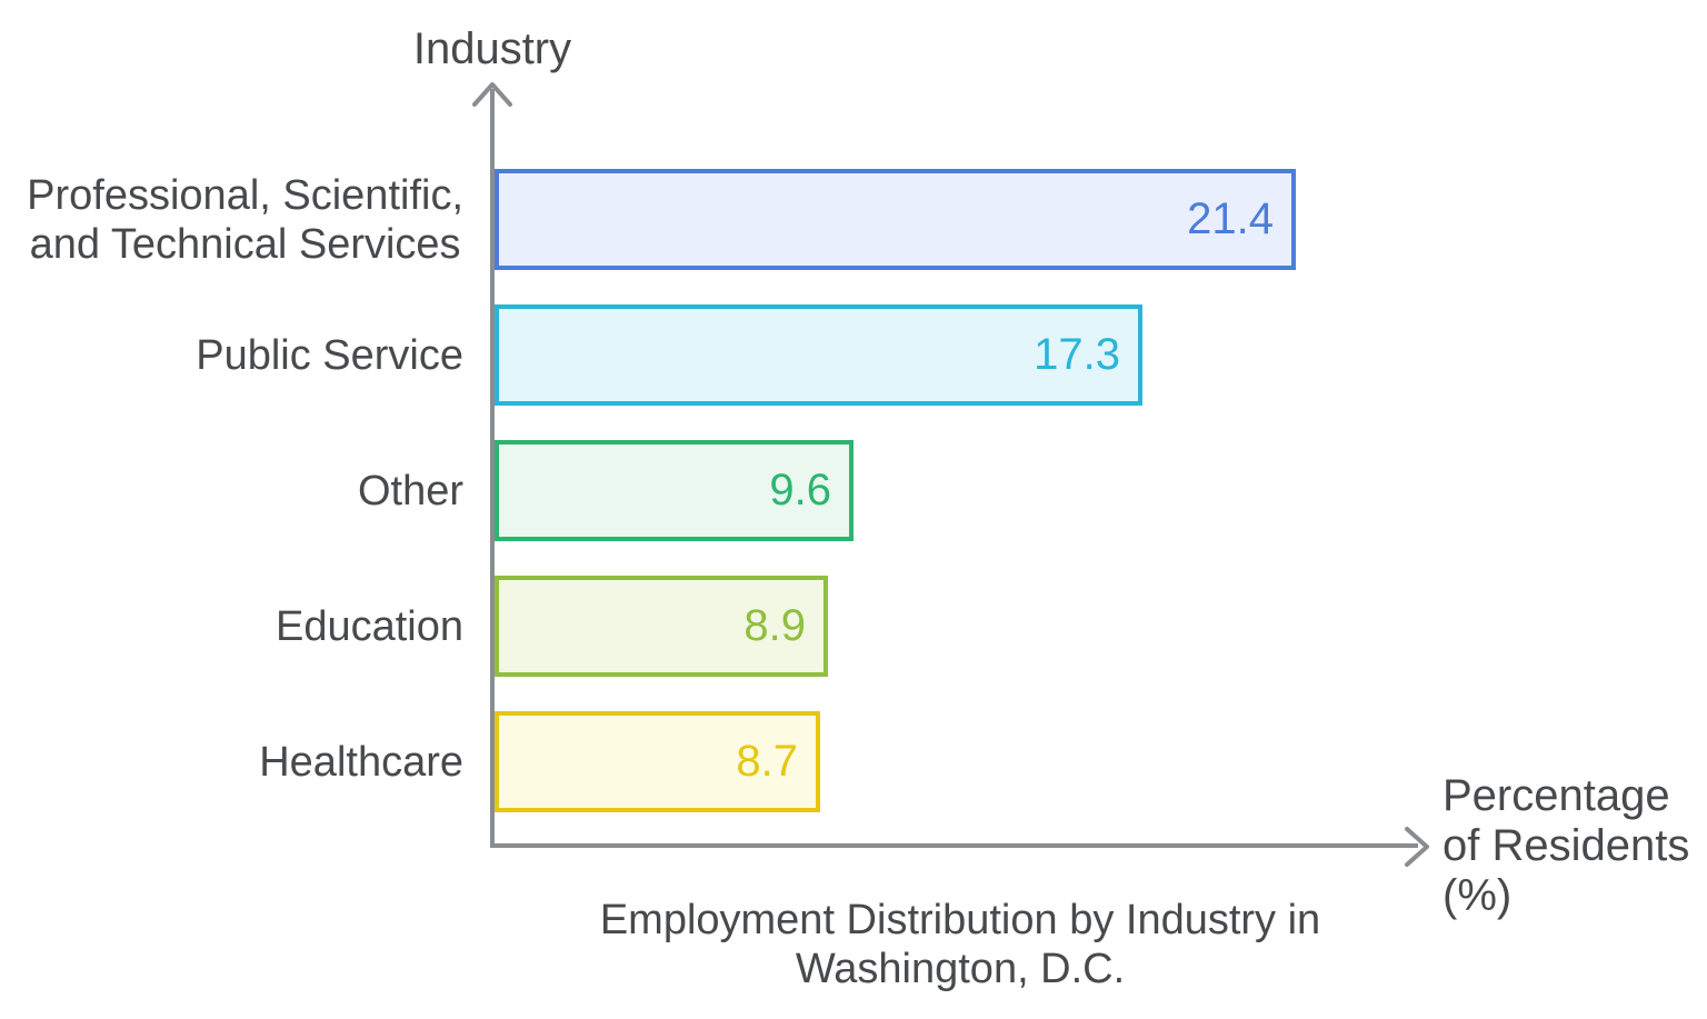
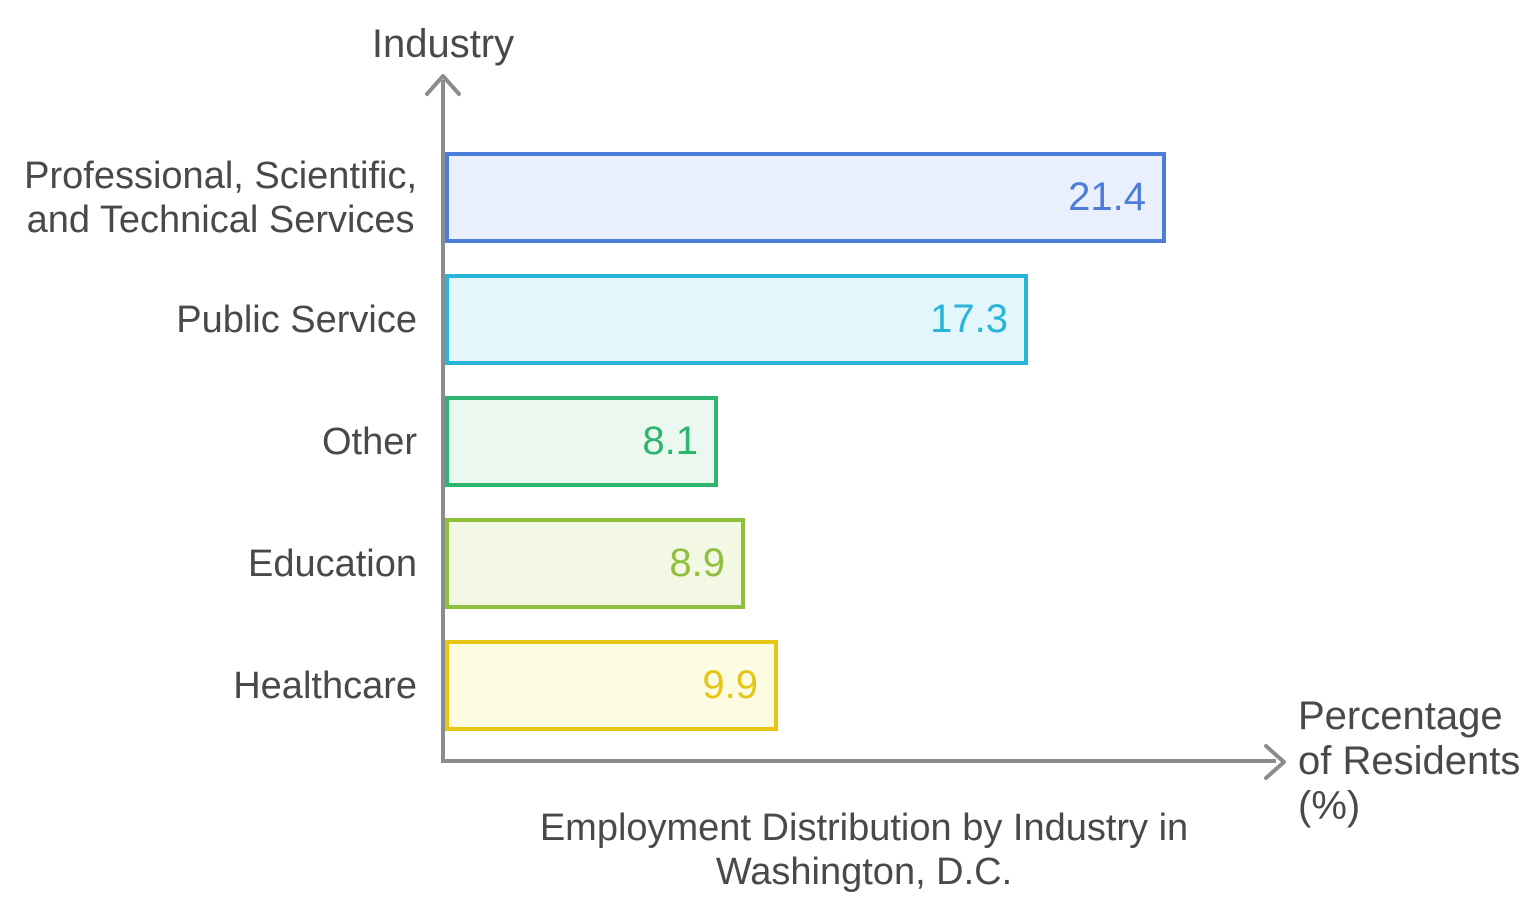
Other: 9.6 -> 8.1
Healthcare: 8.7 -> 9.9
